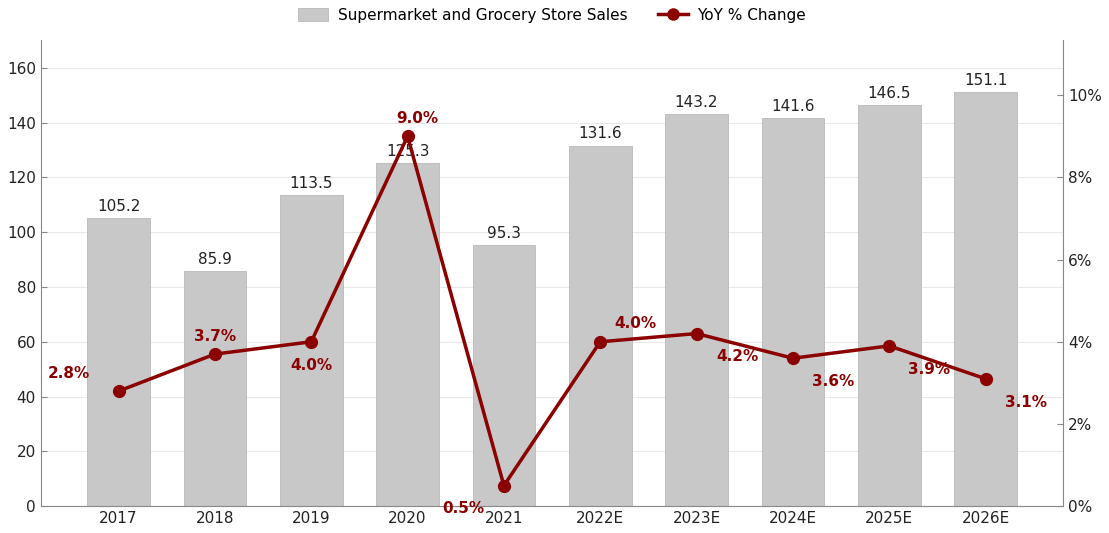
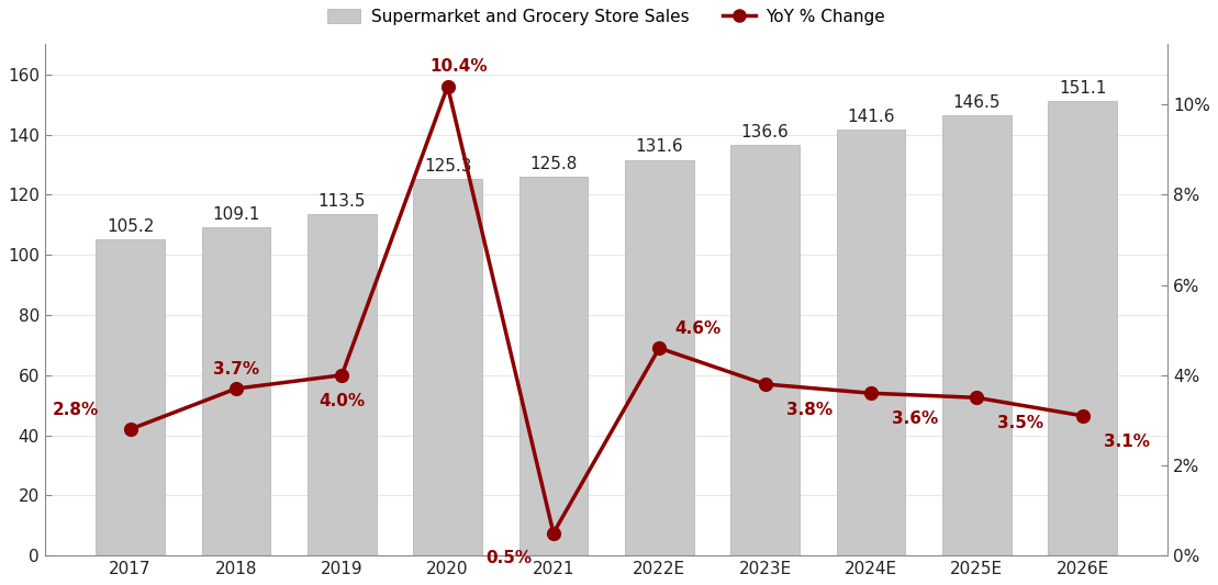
Supermarket and Grocery Store Sales/2018: 85.9 -> 109.1
YoY % Change/2020: 9.0% -> 10.4%
Supermarket and Grocery Store Sales/2021: 95.3 -> 125.8
YoY % Change/2022E: 4.0% -> 4.6%
Supermarket and Grocery Store Sales/2023E: 143.2 -> 136.6
YoY % Change/2023E: 4.2% -> 3.8%
YoY % Change/2025E: 3.9% -> 3.5%
